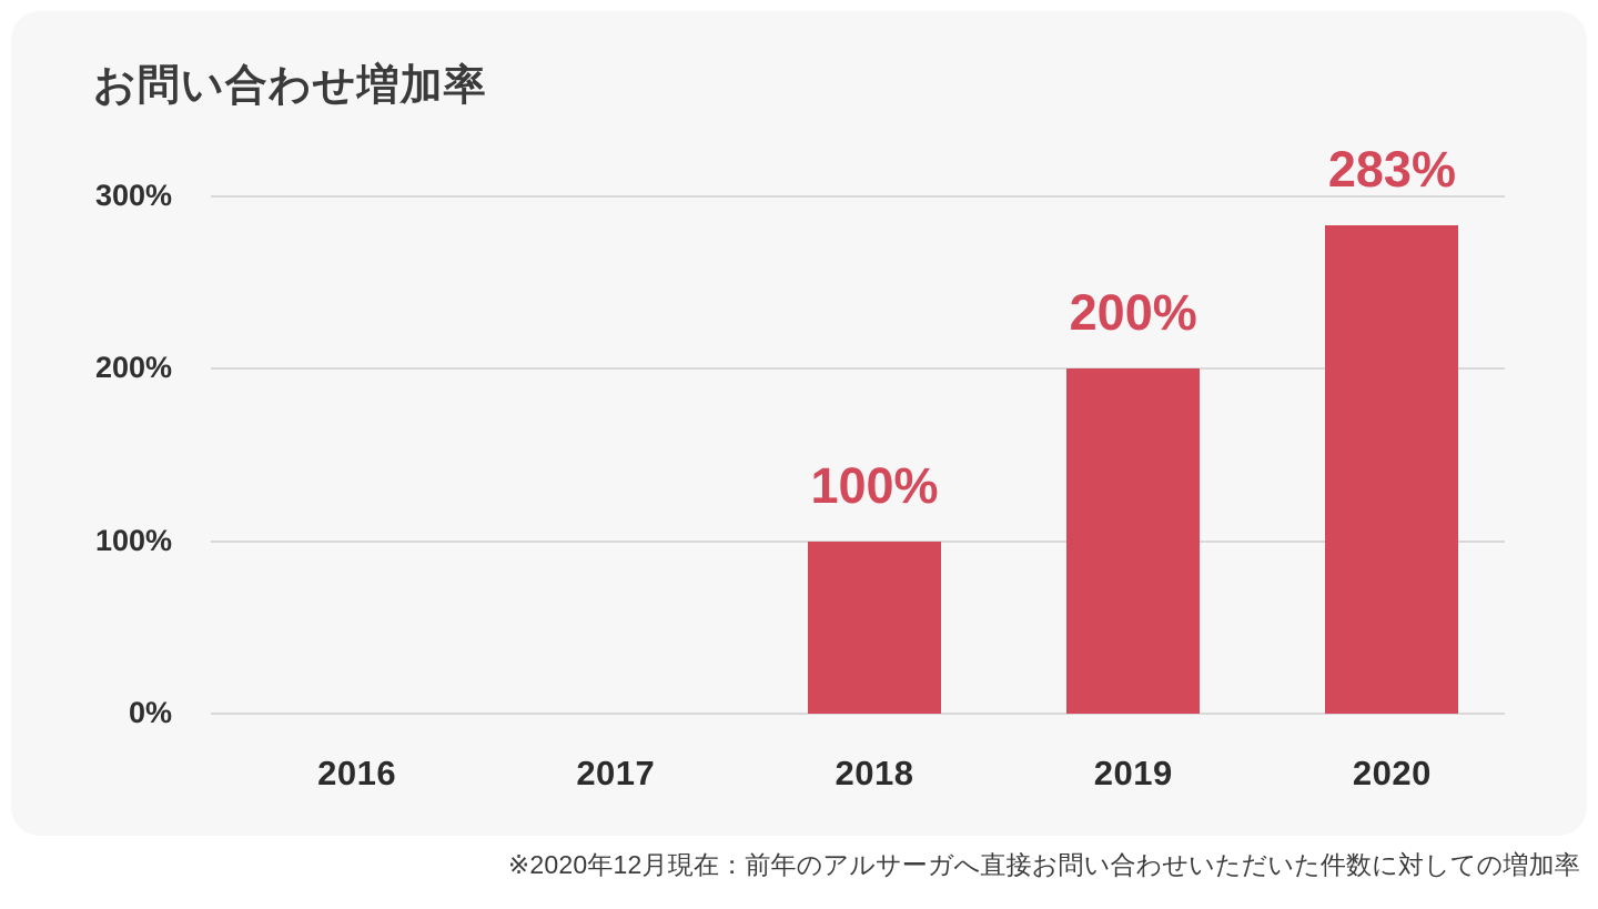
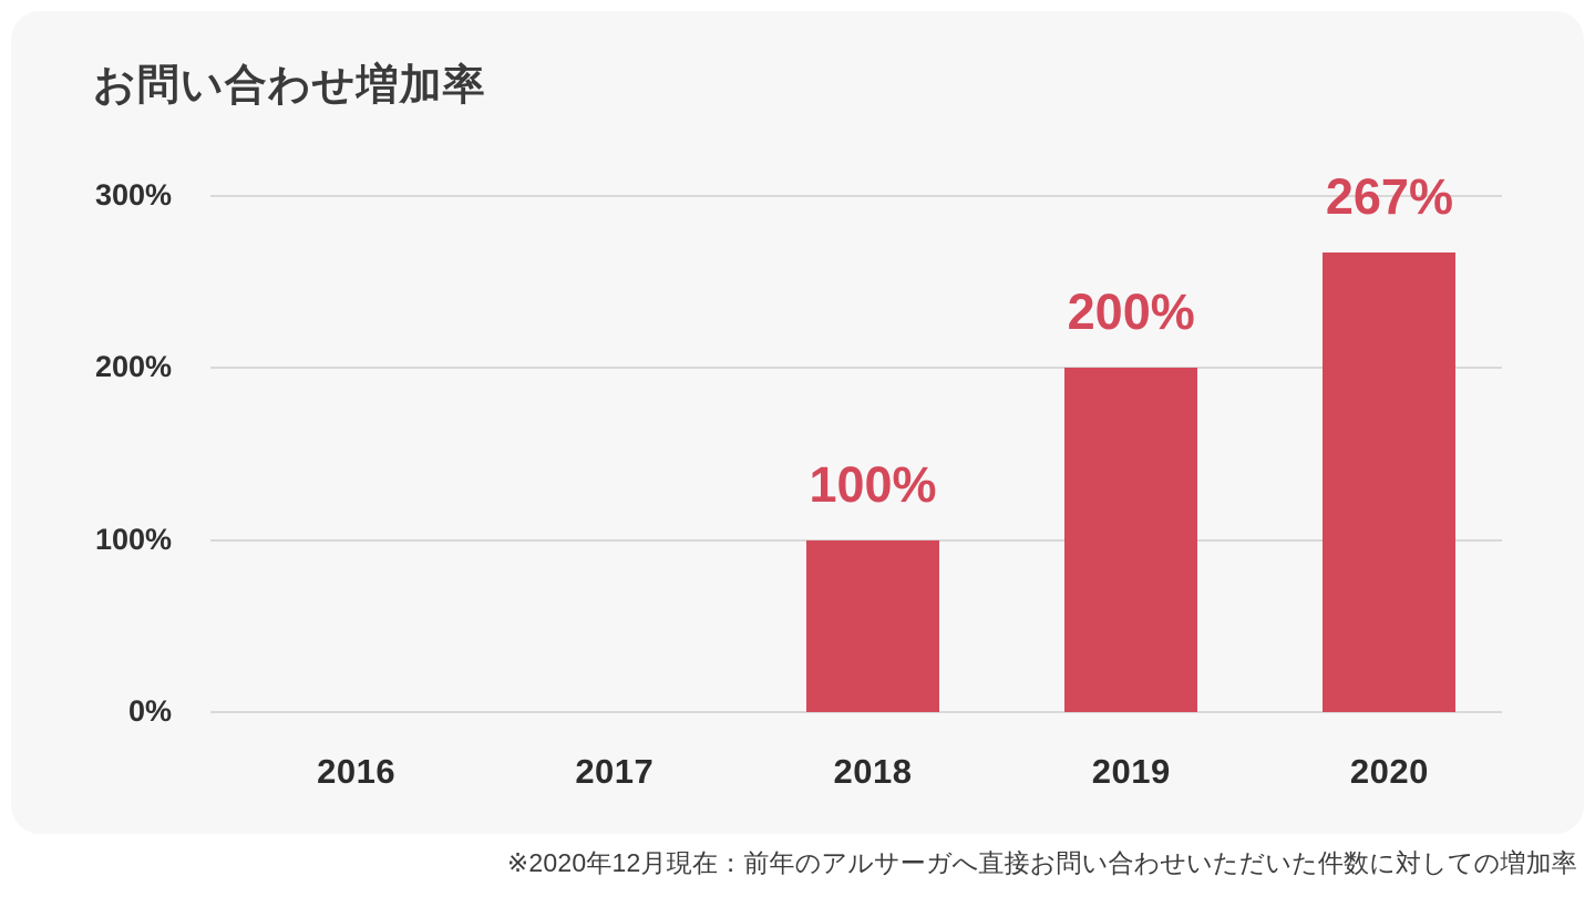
2020: 283% -> 267%
